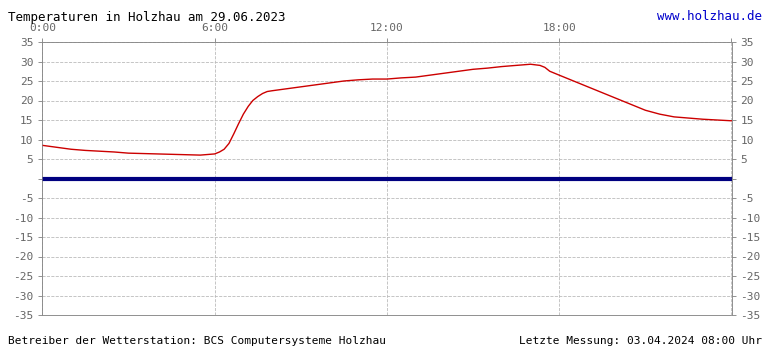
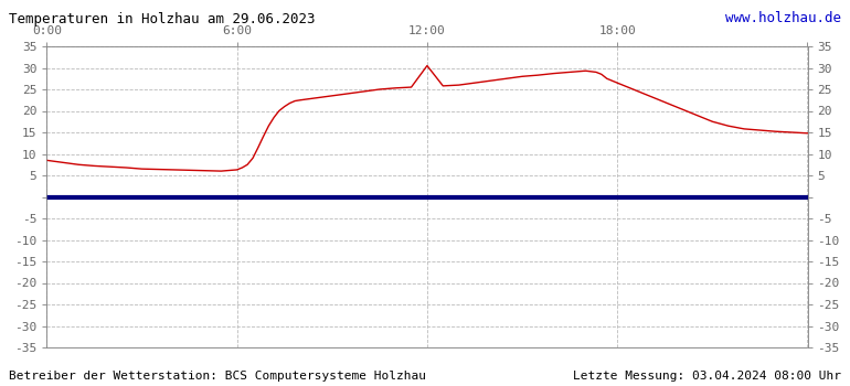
12:00: 25.5 -> 30.5
